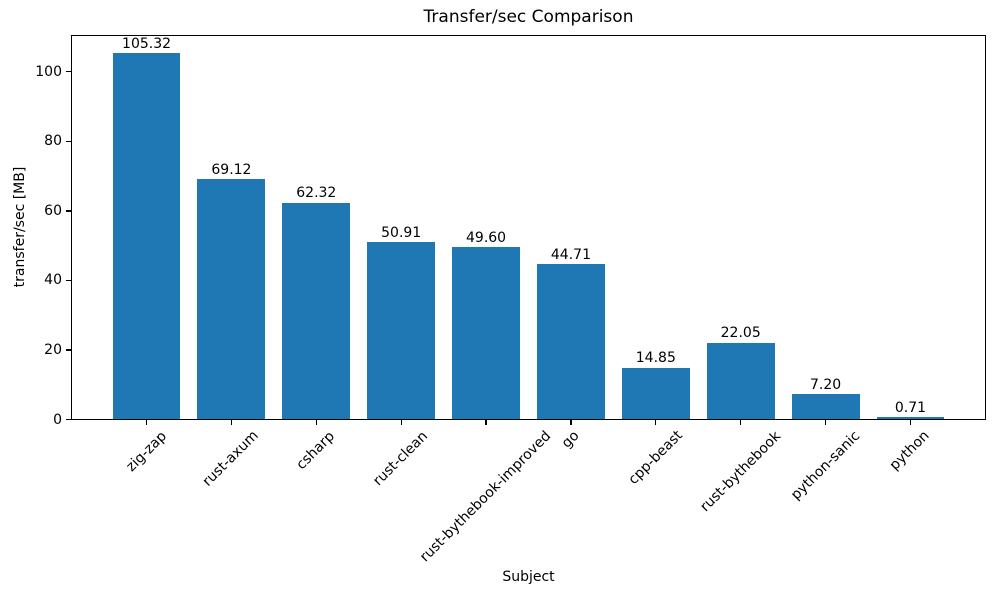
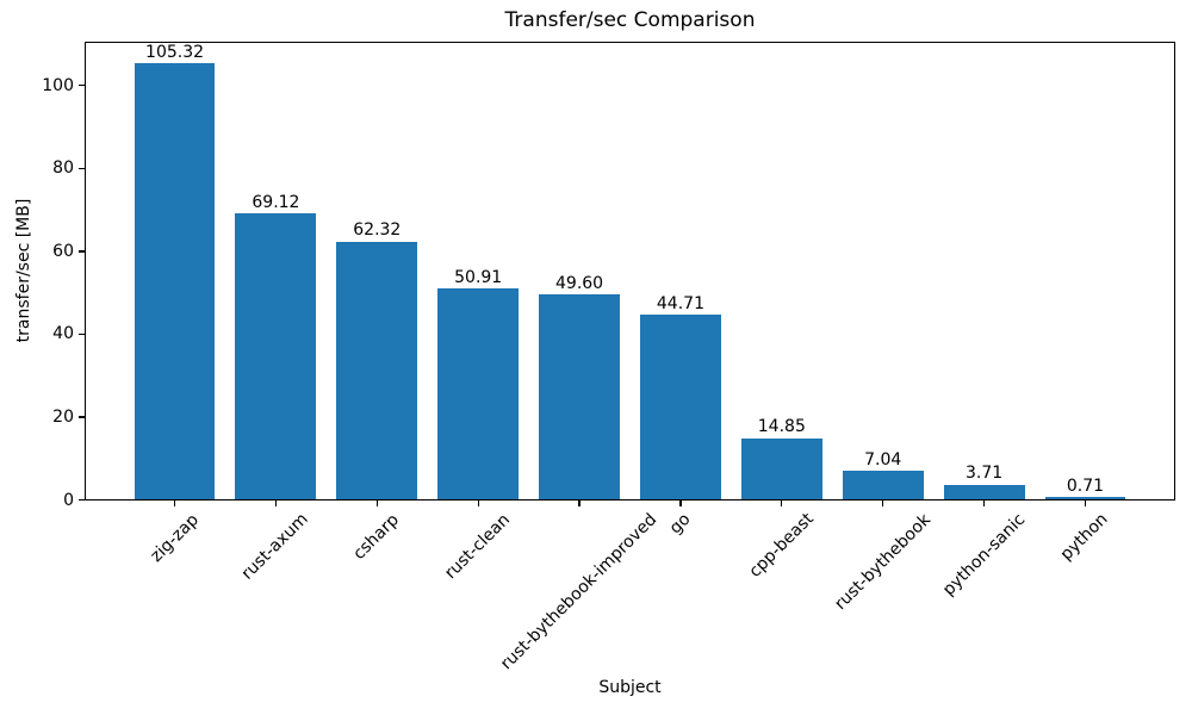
rust-bythebook: 22.05 -> 7.04
python-sanic: 7.20 -> 3.71
